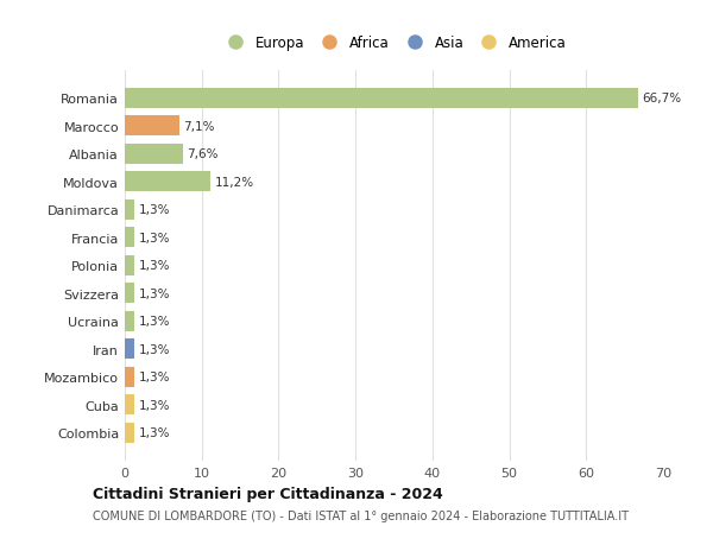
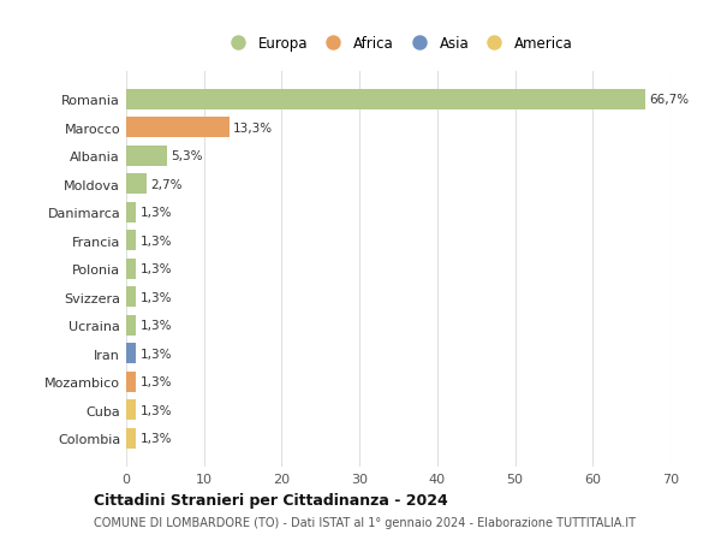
Marocco: 7,1% -> 13,3%
Albania: 7,6% -> 5,3%
Moldova: 11,2% -> 2,7%
